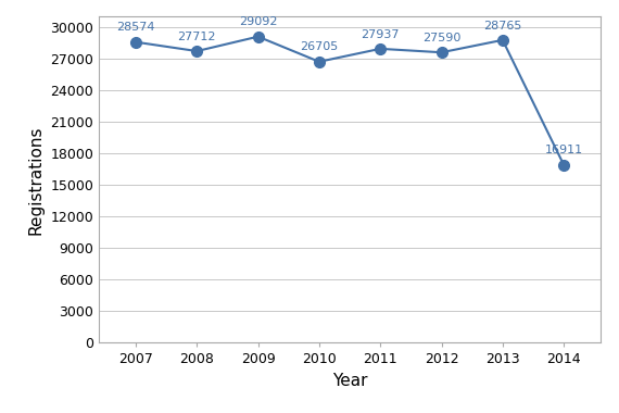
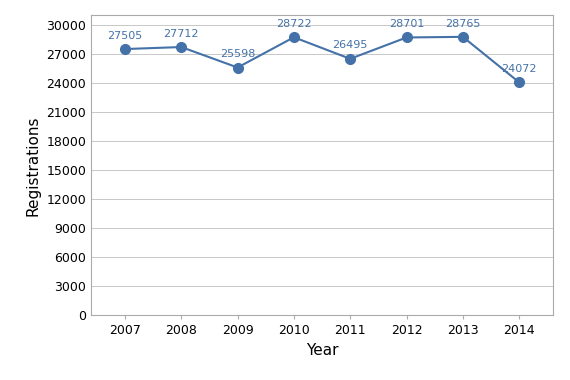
2007: 28574 -> 27505
2009: 29092 -> 25598
2010: 26705 -> 28722
2011: 27937 -> 26495
2012: 27590 -> 28701
2014: 16911 -> 24072
